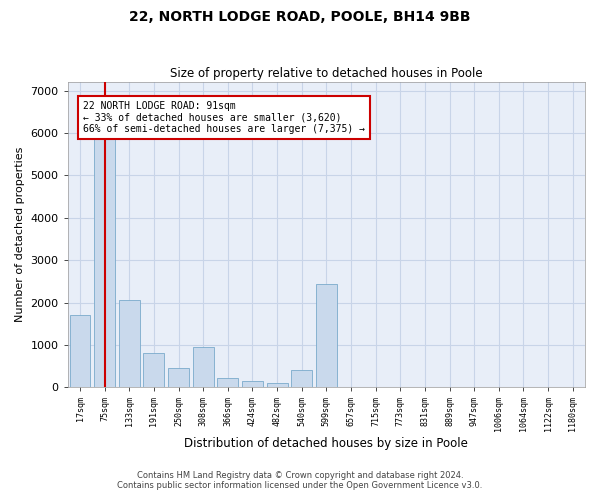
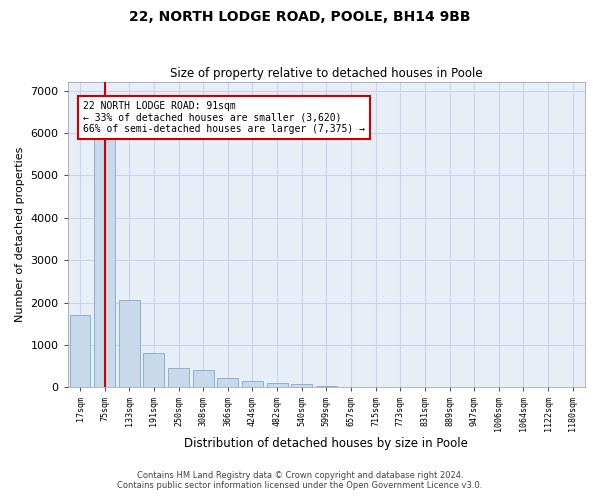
308sqm: 950 -> 420
540sqm: 400 -> 70
599sqm: 2450 -> 40
